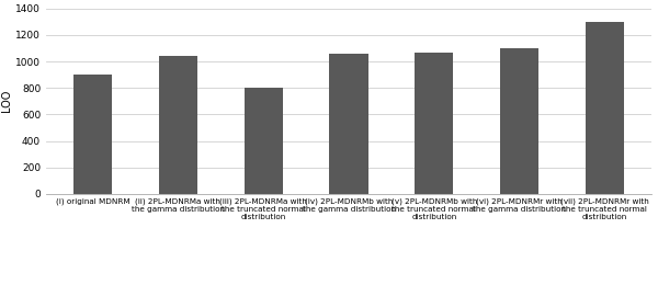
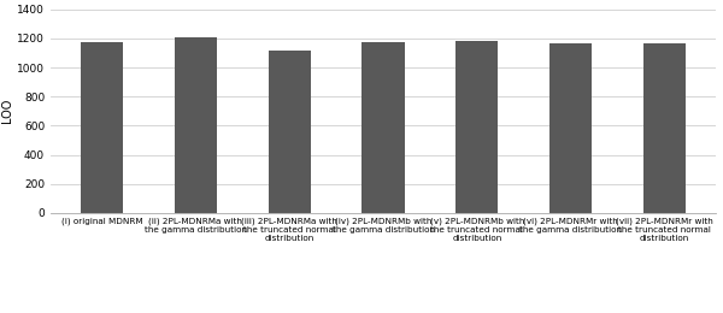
(i) original MDNRM: 900 -> 1180
(ii) 2PL-MDNRMa with the gamma distribution: 1040 -> 1200
(iii) 2PL-MDNRMa with the truncated normal distribution: 800 -> 1120
(iv) 2PL-MDNRMb with the gamma distribution: 1060 -> 1180
(v) 2PL-MDNRMb with the truncated normal distribution: 1070 -> 1180
(vi) 2PL-MDNRMr with the gamma distribution: 1100 -> 1170
(vii) 2PL-MDNRMr with the truncated normal distribution: 1300 -> 1160
